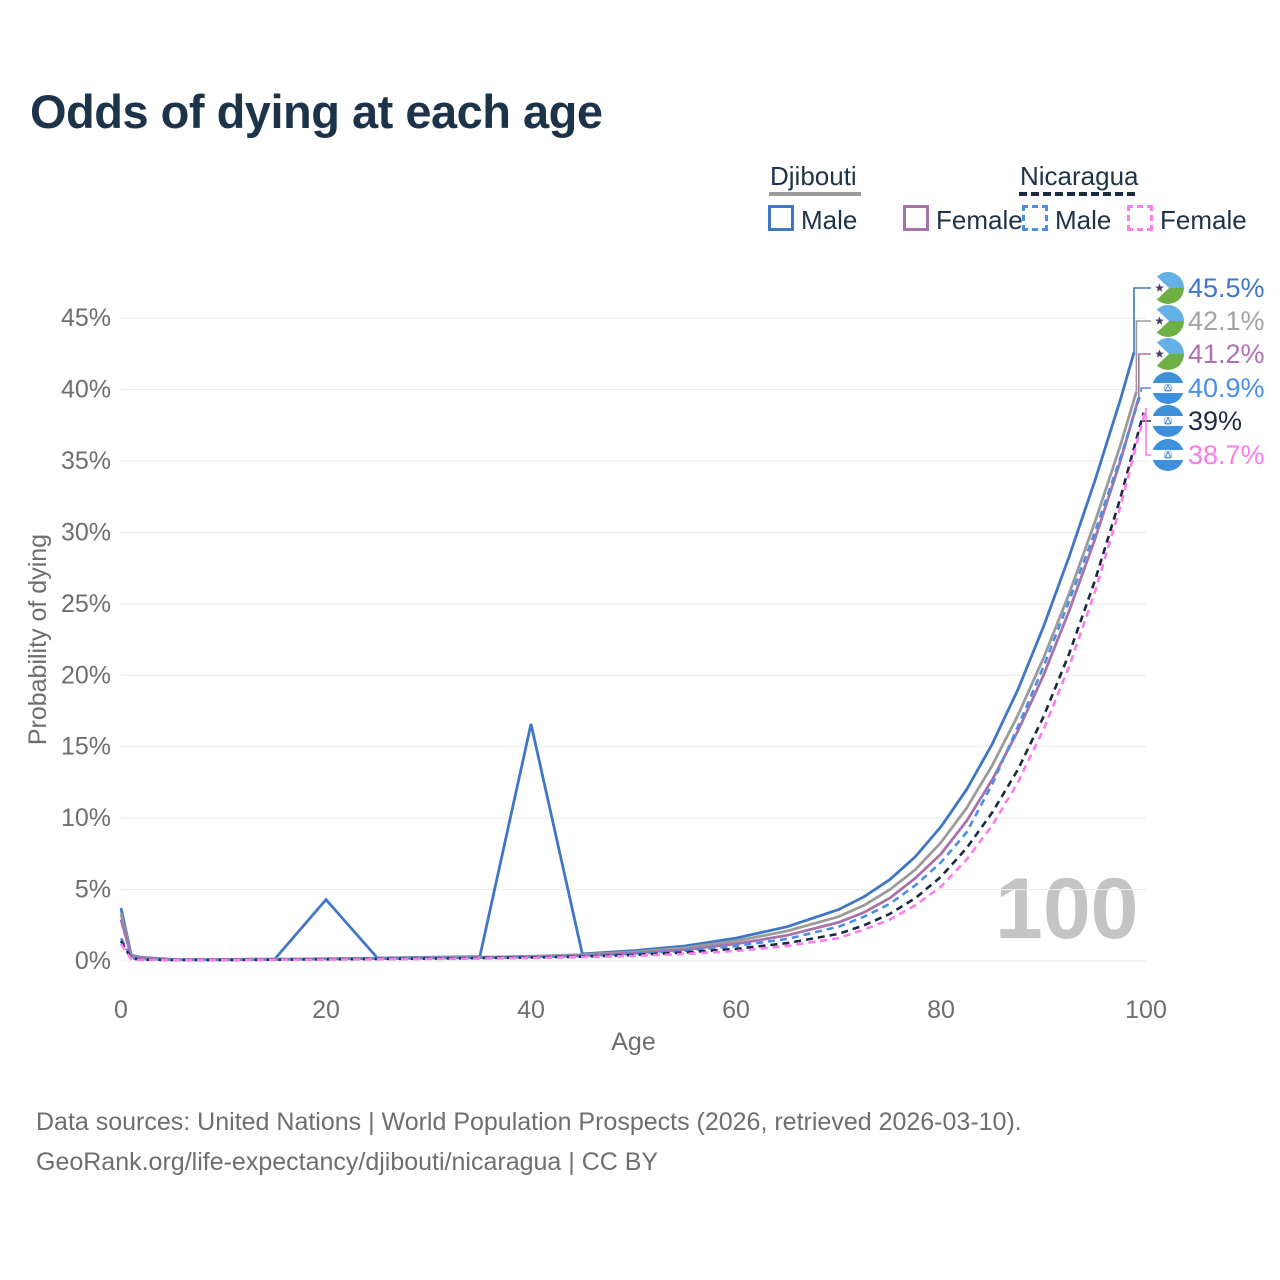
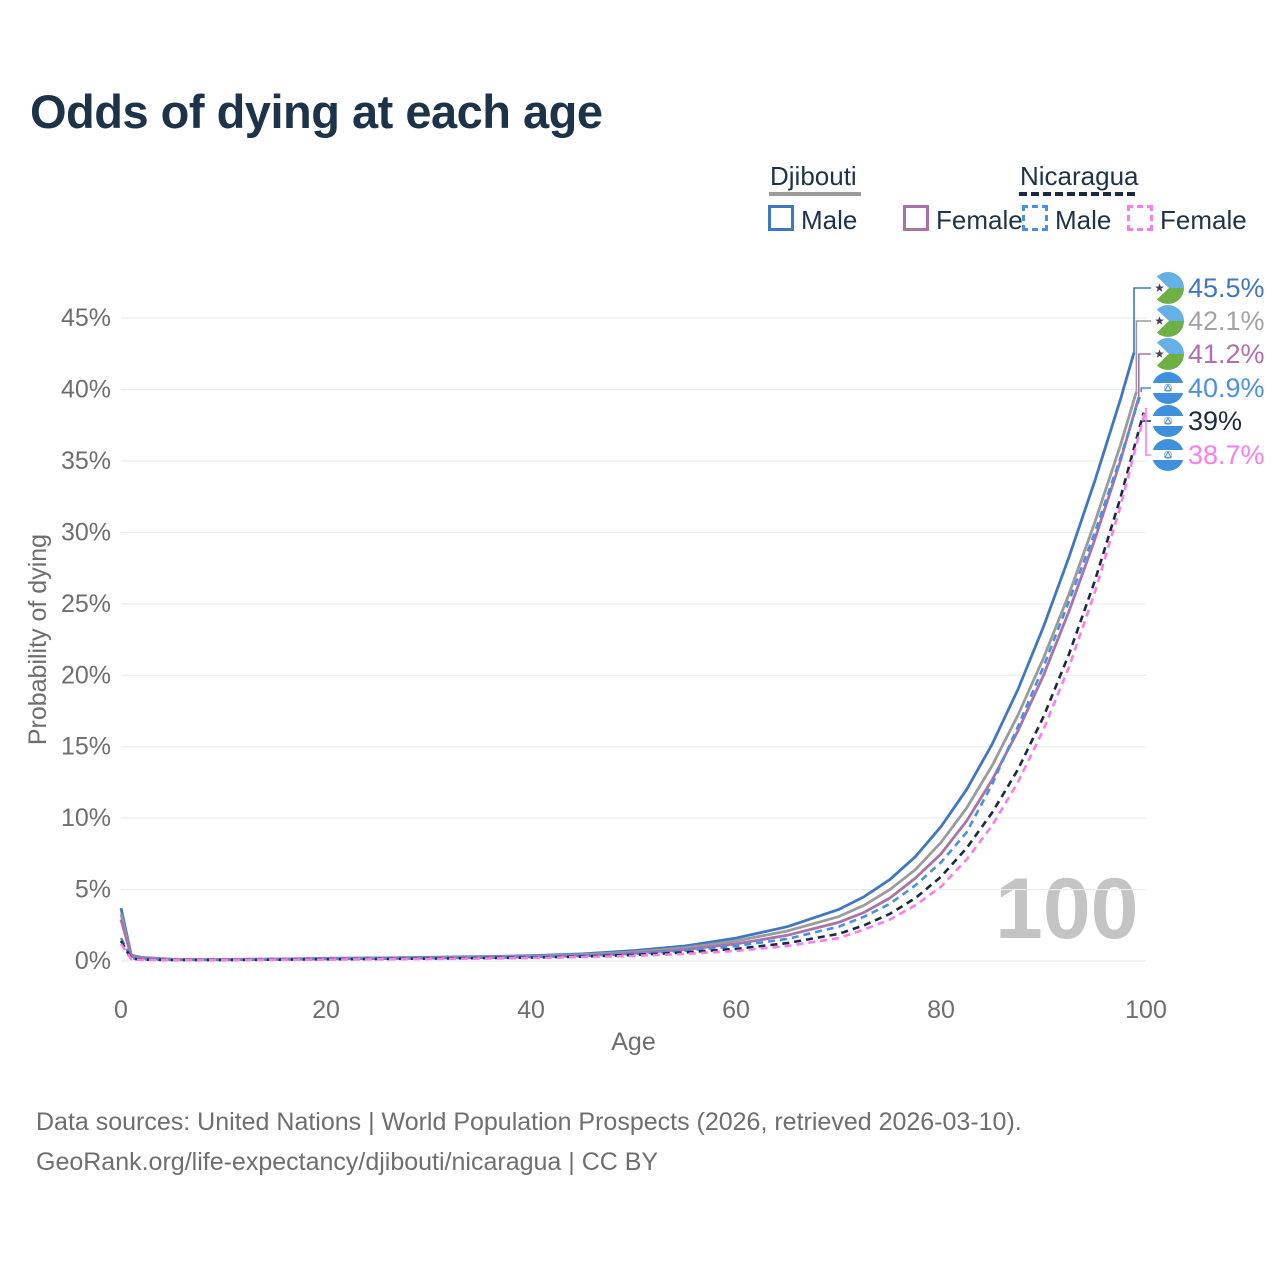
Djibouti Male/20: 4.3% -> 0.2%
Djibouti Male/40: 16.6% -> 0.4%
